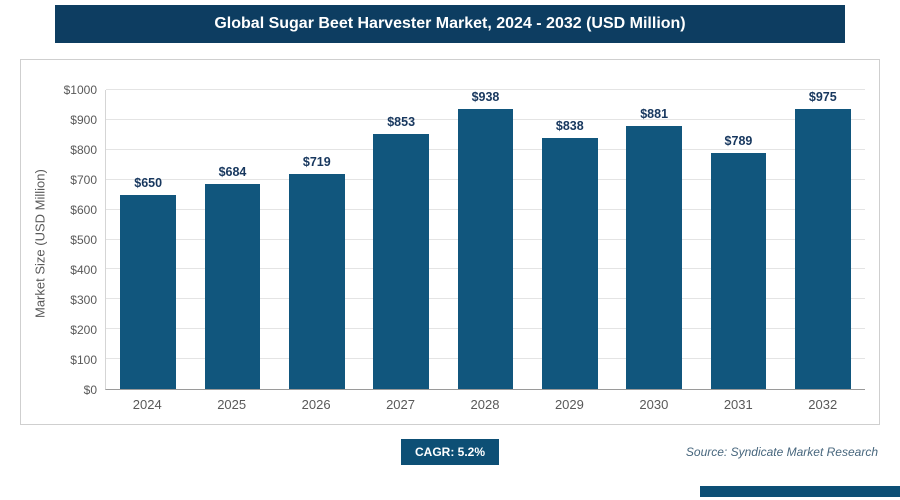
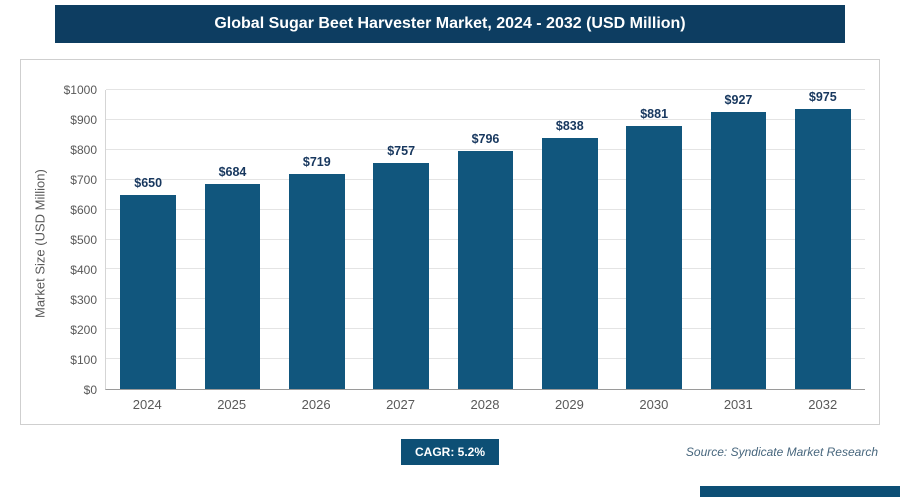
2027: $853 -> $757
2028: $938 -> $796
2031: $789 -> $927
